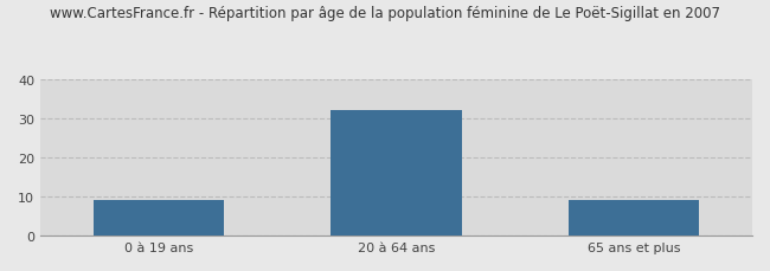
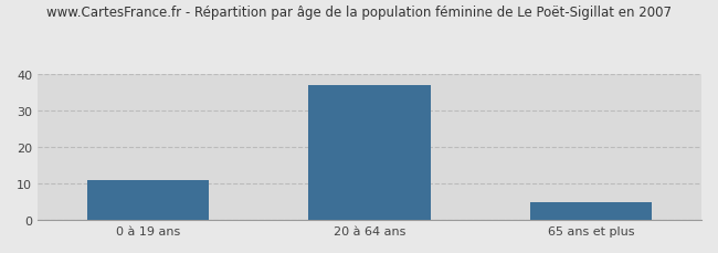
0 à 19 ans: 9 -> 11
20 à 64 ans: 32 -> 37
65 ans et plus: 9 -> 5
